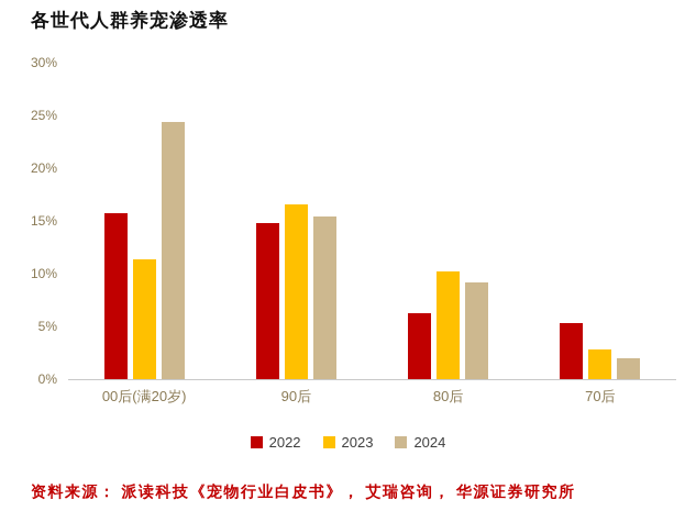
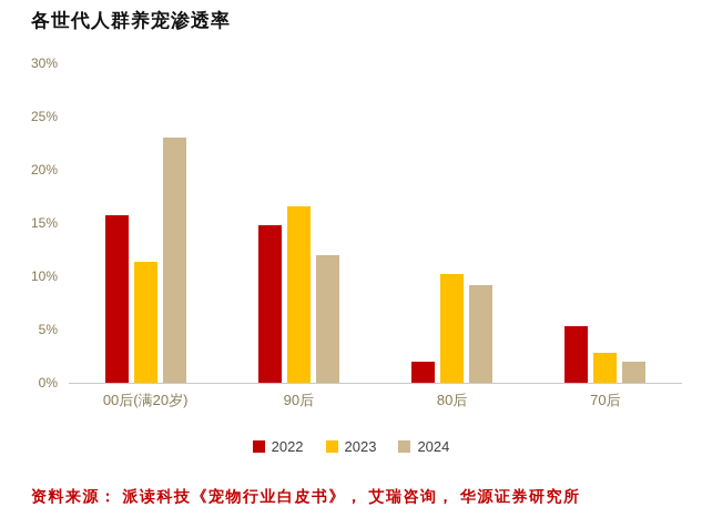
2024/00后(满20岁): 24% -> 23%
2024/90后: 15% -> 12%
2022/80后: 6% -> 2%
